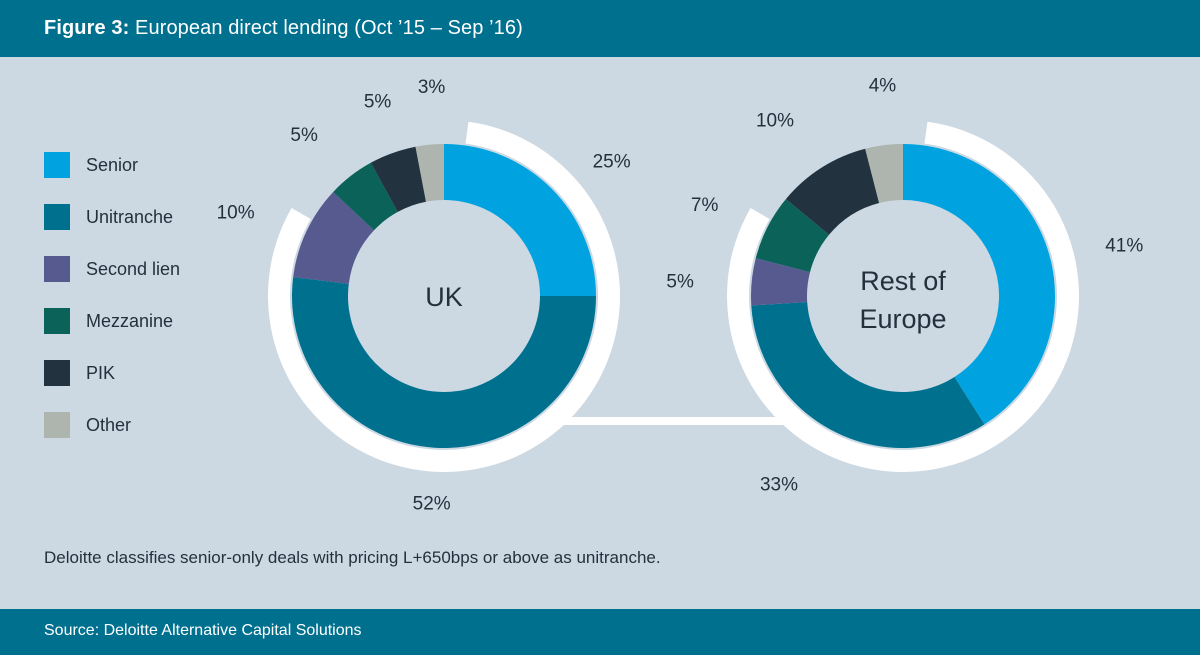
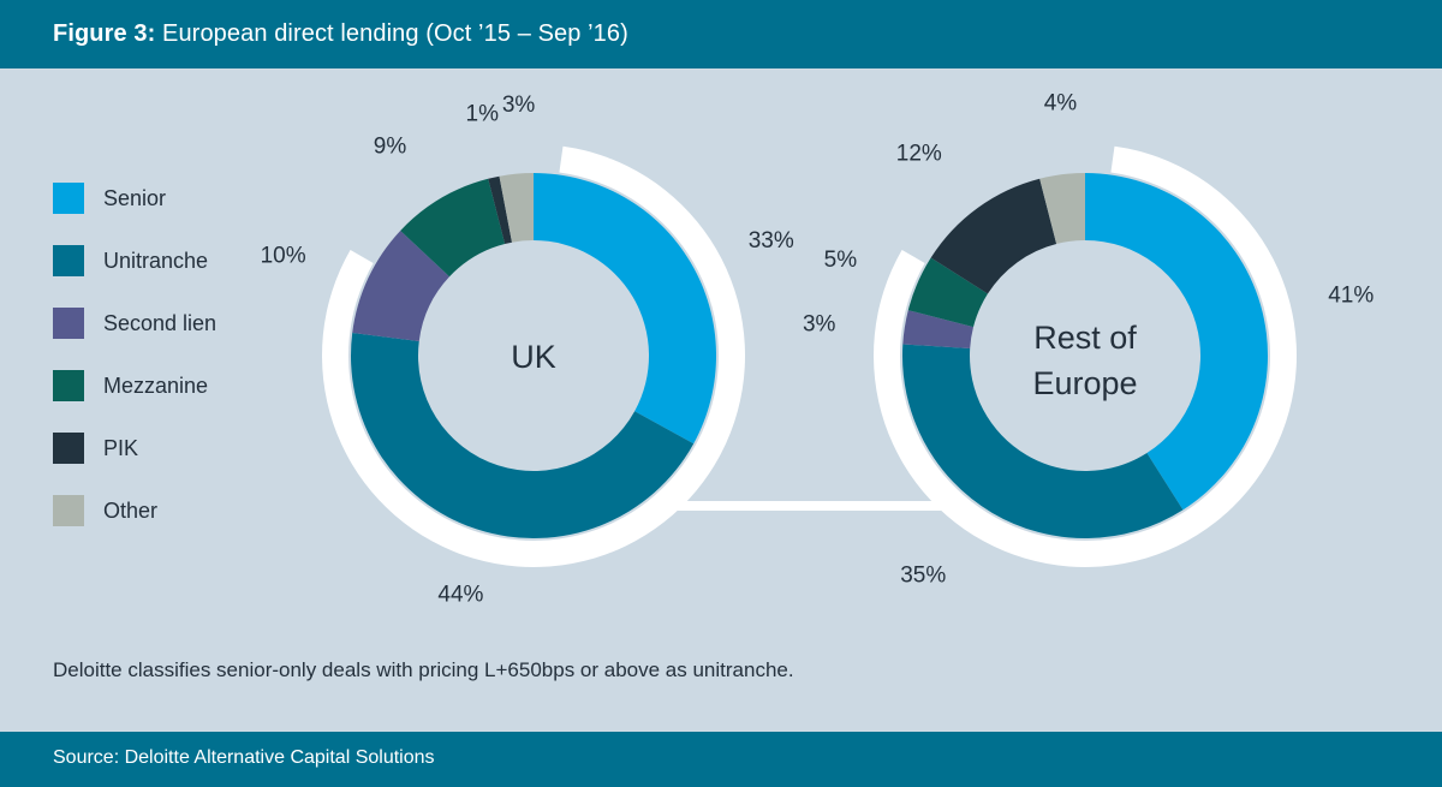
UK/Senior: 25% -> 33%
UK/Unitranche: 52% -> 44%
UK/Mezzanine: 5% -> 9%
UK/PIK: 5% -> 1%
Rest of Europe/Unitranche: 33% -> 35%
Rest of Europe/Second lien: 5% -> 3%
Rest of Europe/Mezzanine: 7% -> 5%
Rest of Europe/PIK: 10% -> 12%
